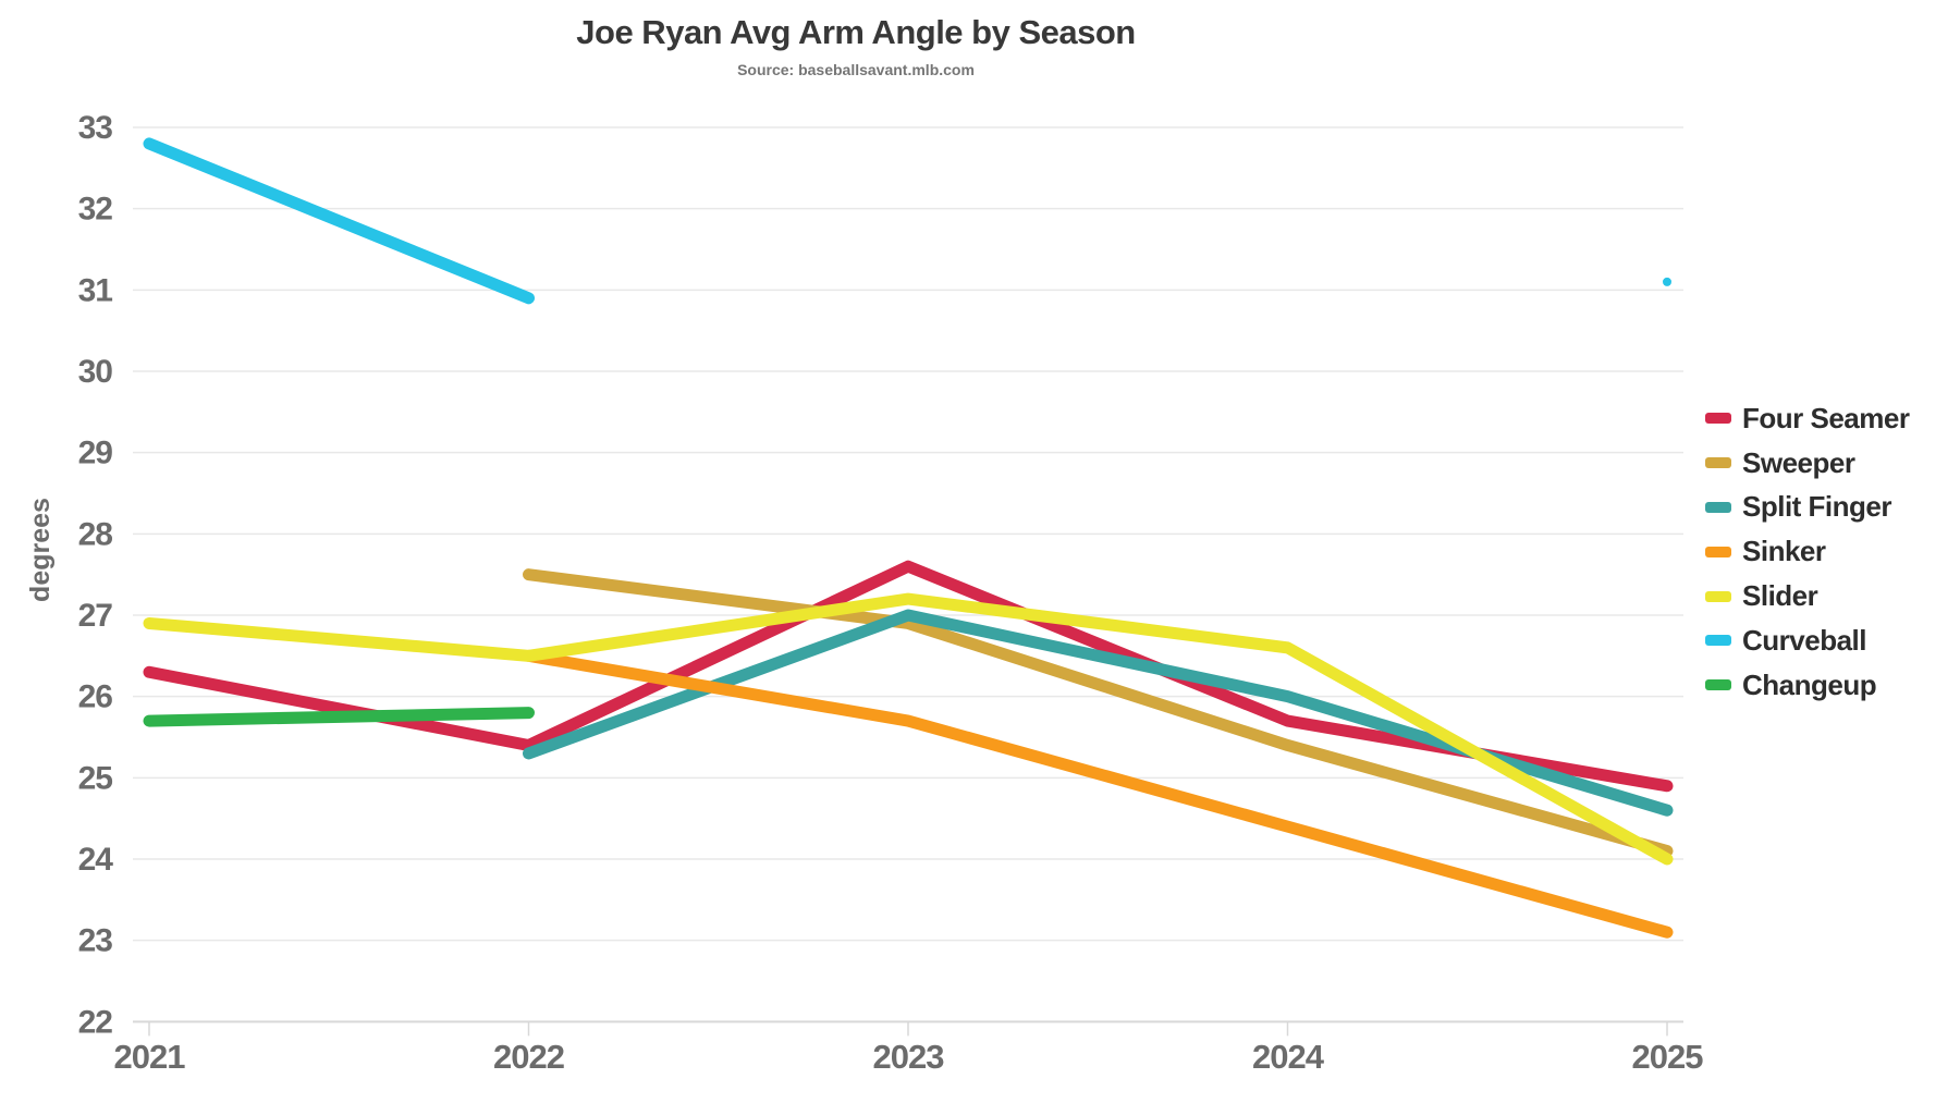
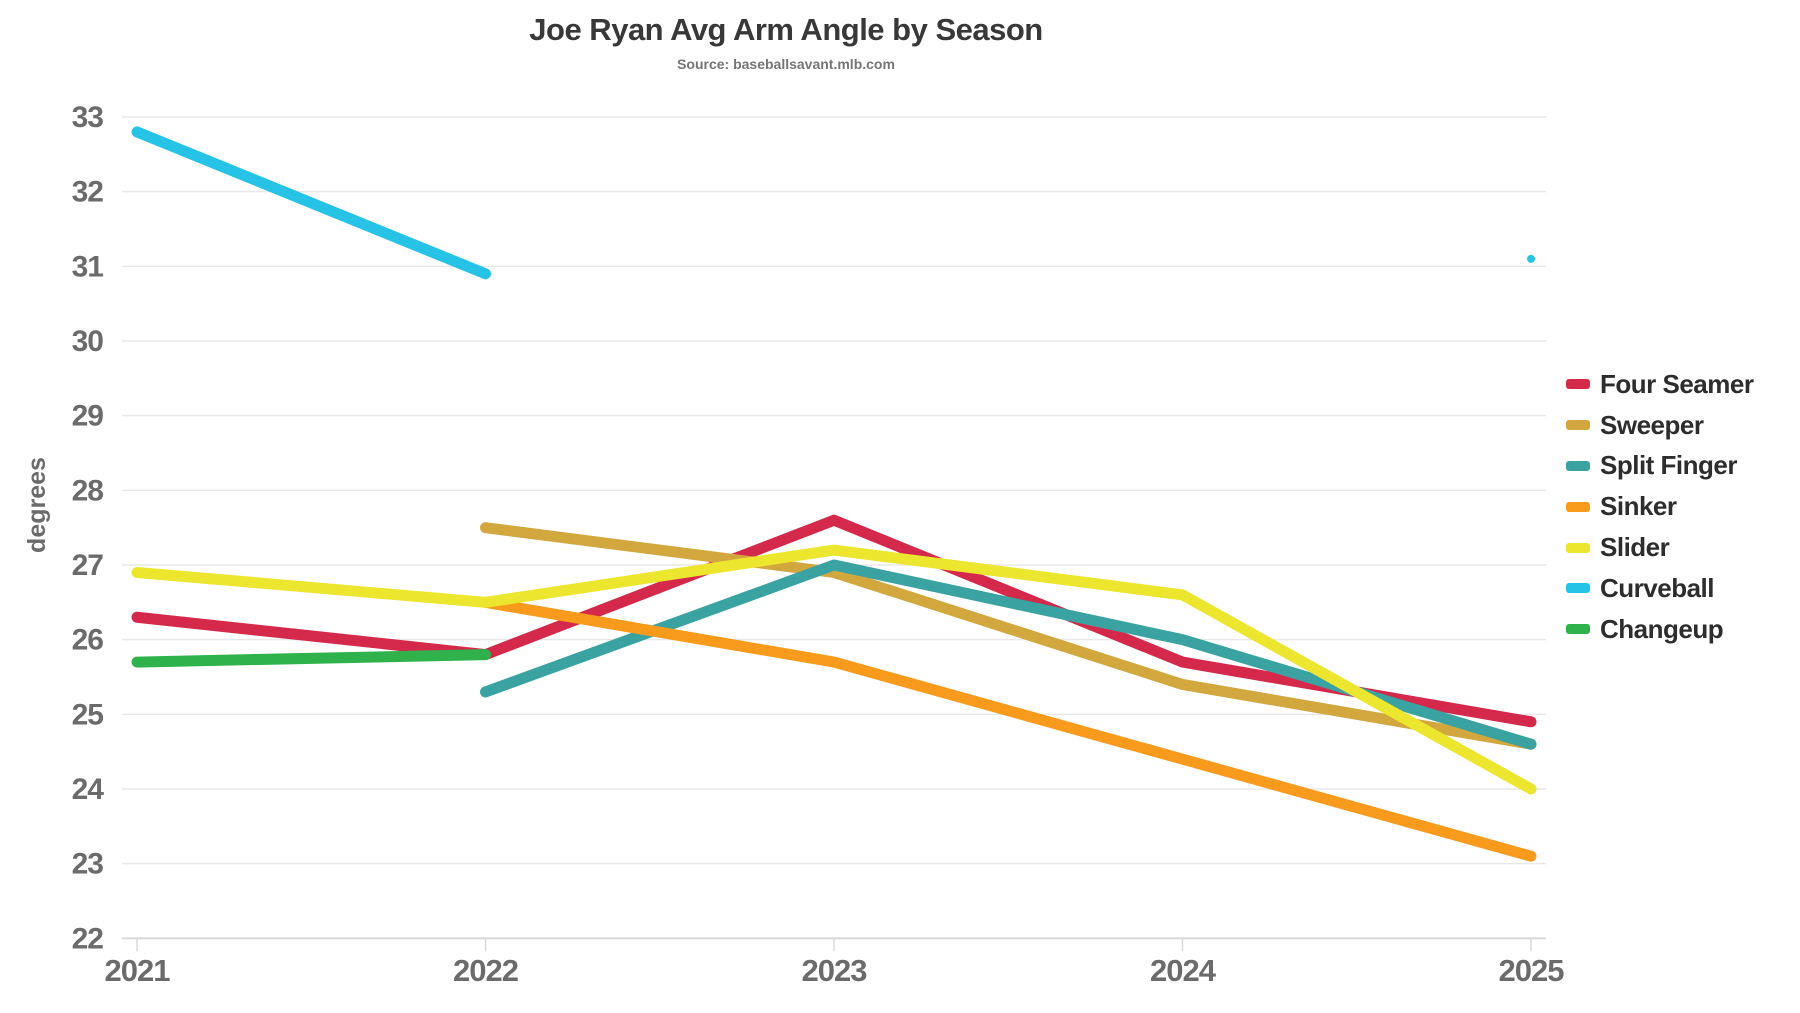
Four Seamer/2022: 25.4 -> 25.8
Sweeper/2025: 24.1 -> 24.6
